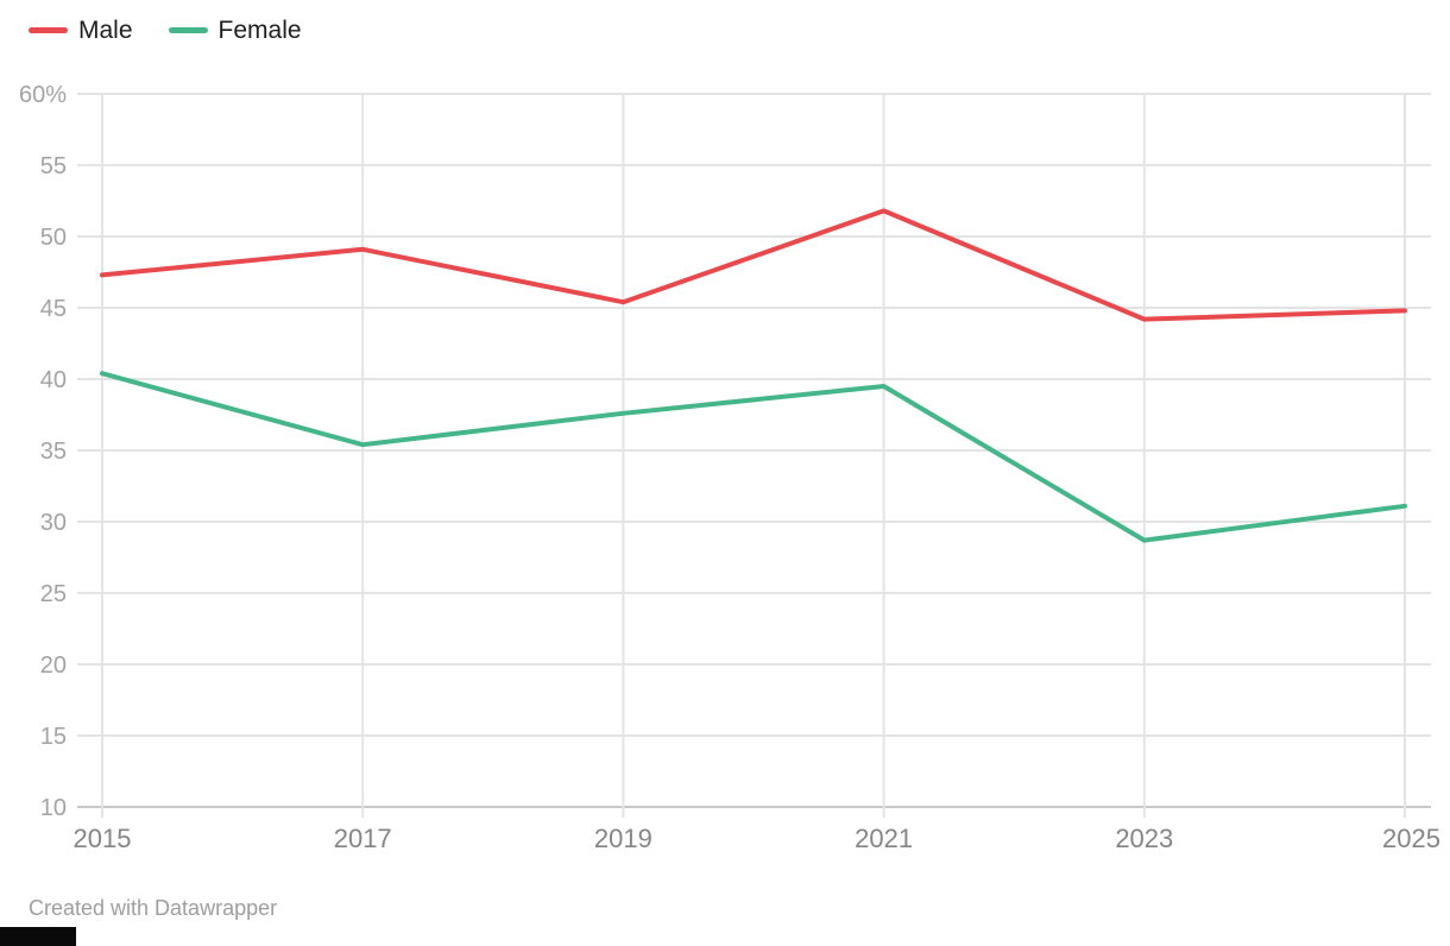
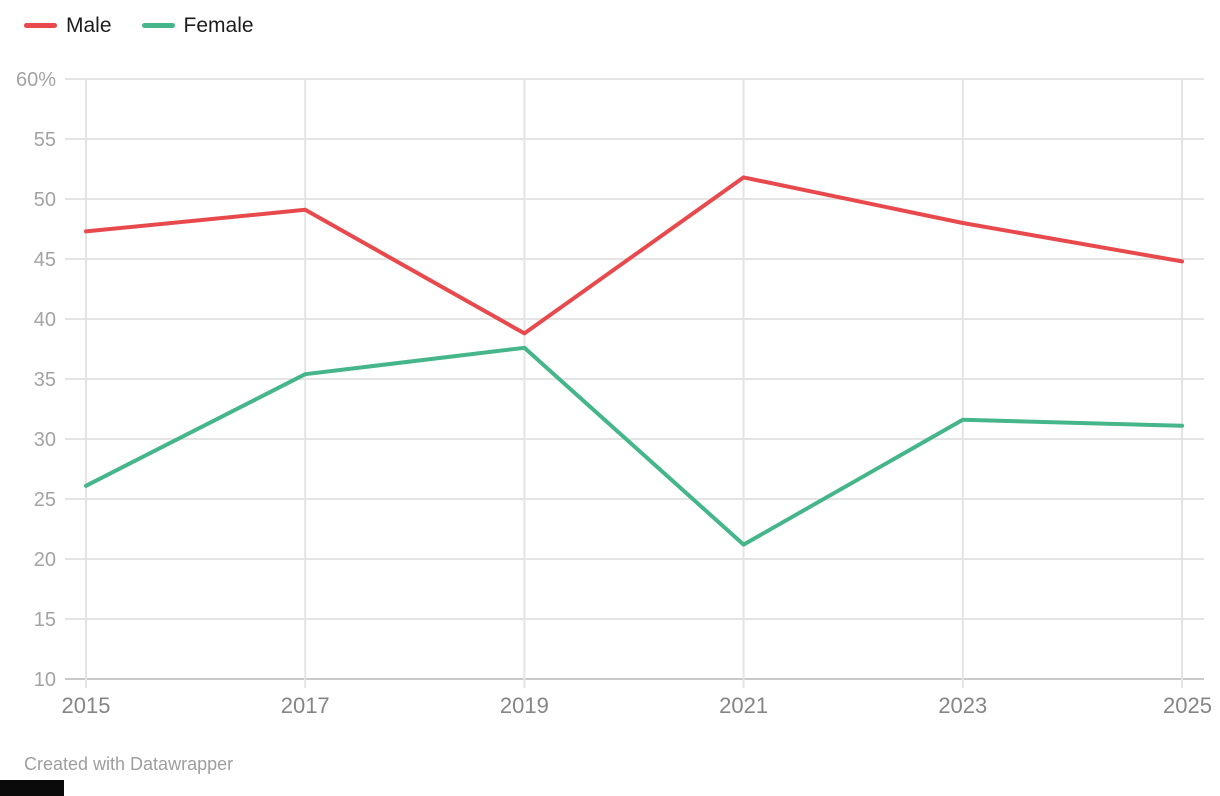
Female/2015: 40.4% -> 26.1%
Male/2019: 45.4% -> 38.8%
Female/2021: 39.5% -> 21.2%
Male/2023: 44.2% -> 48.0%
Female/2023: 28.7% -> 31.6%
